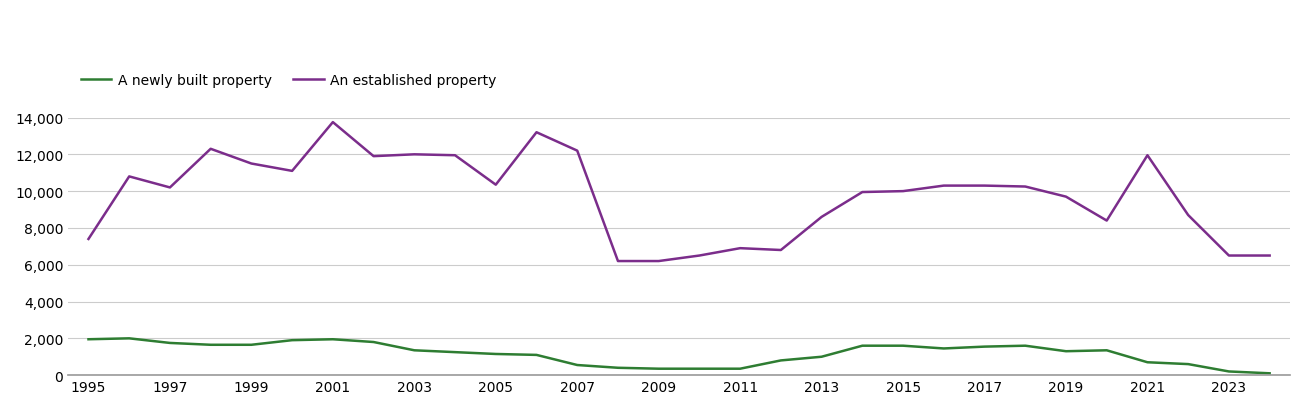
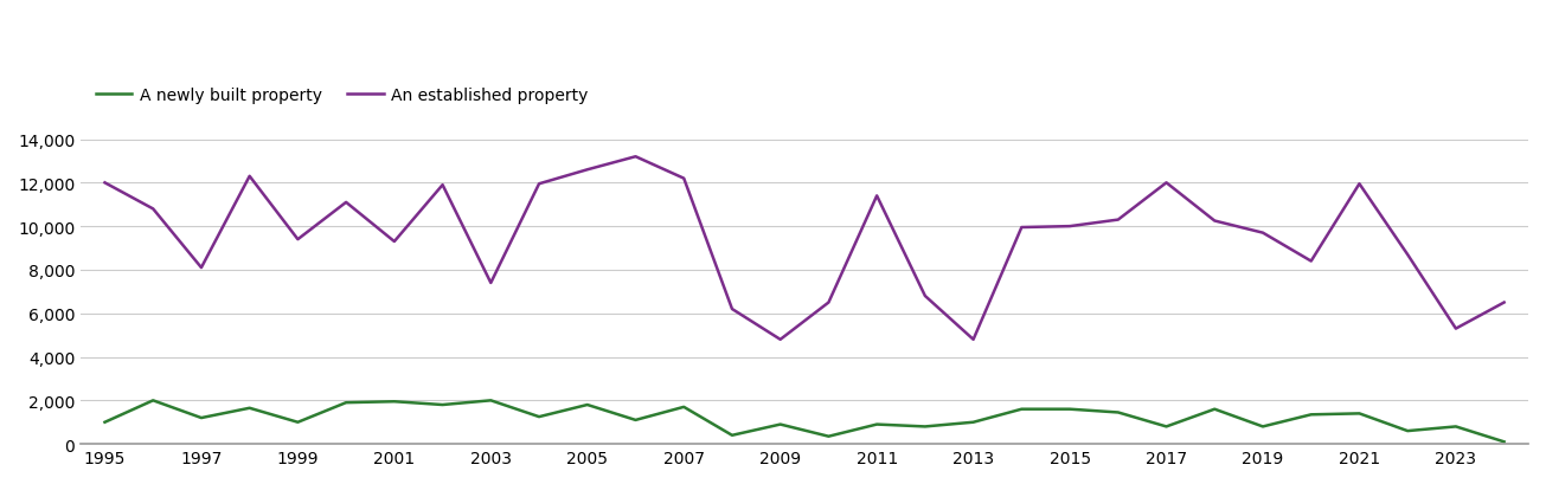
A newly built property/1995: 2,000 -> 1,000
An established property/1995: 7,400 -> 12,000
A newly built property/1997: 1,800 -> 1,200
An established property/1997: 10,200 -> 8,100
A newly built property/1999: 1,600 -> 1,000
An established property/1999: 11,500 -> 9,400
An established property/2001: 13,800 -> 9,300
A newly built property/2003: 1,400 -> 2,000
An established property/2003: 12,000 -> 7,400
A newly built property/2005: 1,200 -> 1,800
An established property/2005: 10,400 -> 12,600
A newly built property/2007: 600 -> 1,700
A newly built property/2009: 400 -> 900
An established property/2009: 6,200 -> 4,800
A newly built property/2011: 400 -> 900
An established property/2011: 6,900 -> 11,400
An established property/2013: 8,600 -> 4,800
A newly built property/2017: 1,600 -> 800
An established property/2017: 10,300 -> 12,000
A newly built property/2019: 1,300 -> 800
A newly built property/2021: 700 -> 1,400
A newly built property/2023: 200 -> 800
An established property/2023: 6,500 -> 5,300
